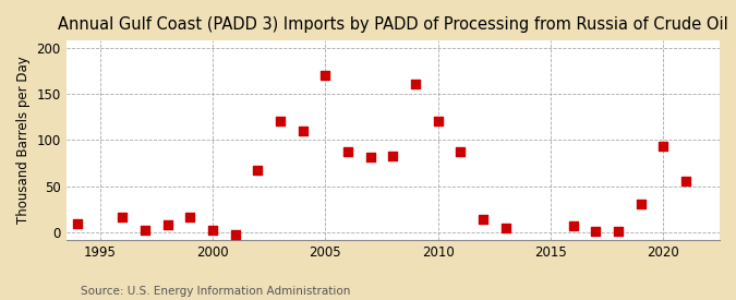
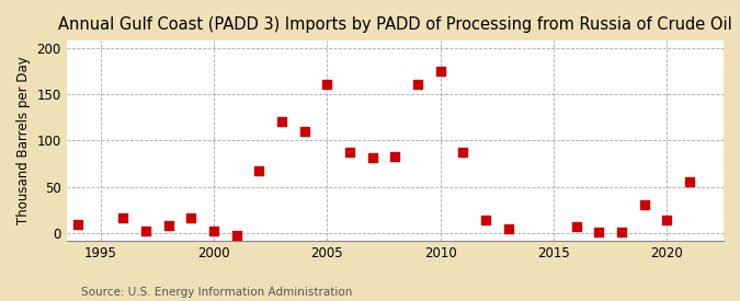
2005: 170 -> 160
2010: 120 -> 175
2020: 94 -> 15
